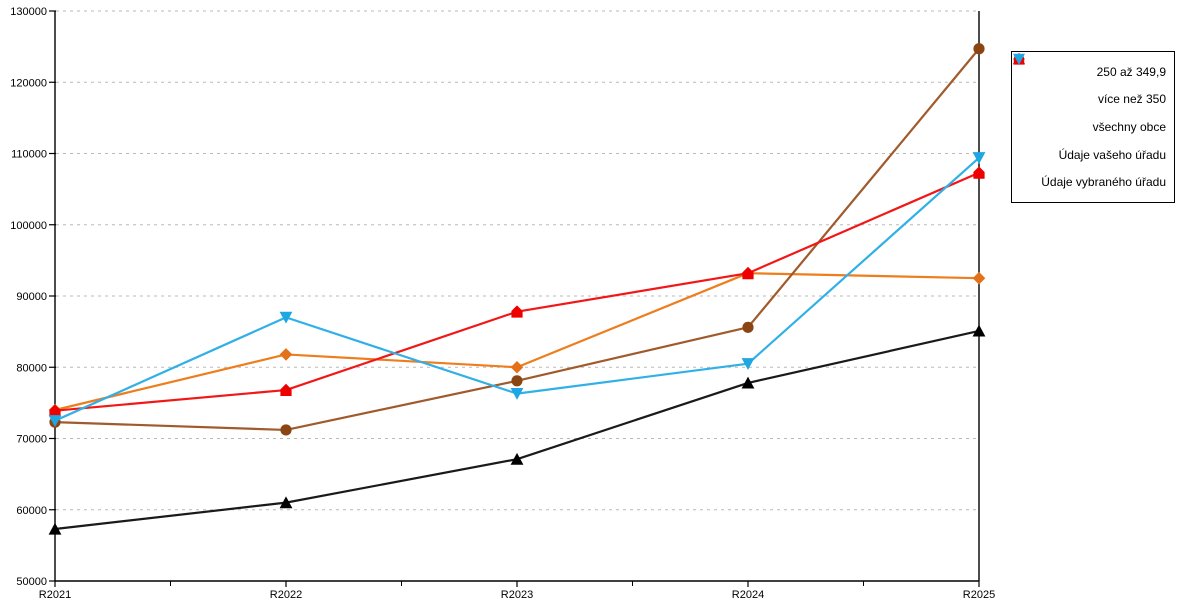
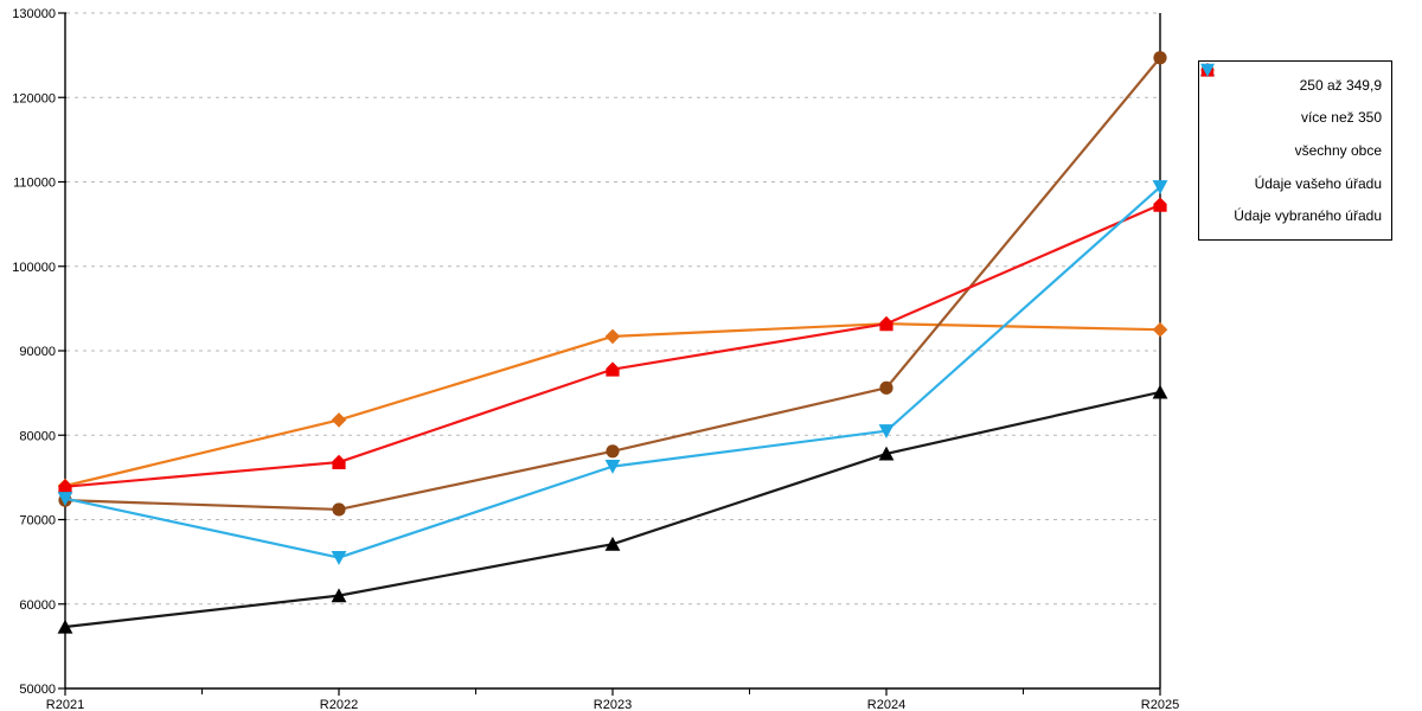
Údaje vybraného úřadu/R2022: 87000 -> 66000
250 až 349,9/R2023: 80000 -> 92000
